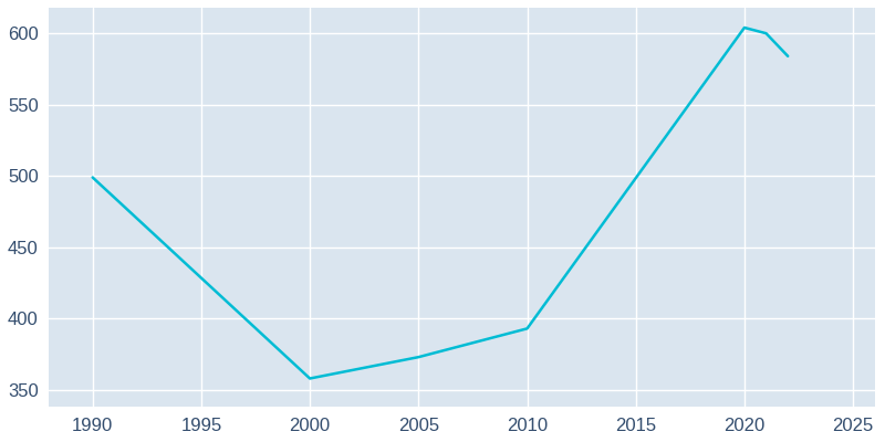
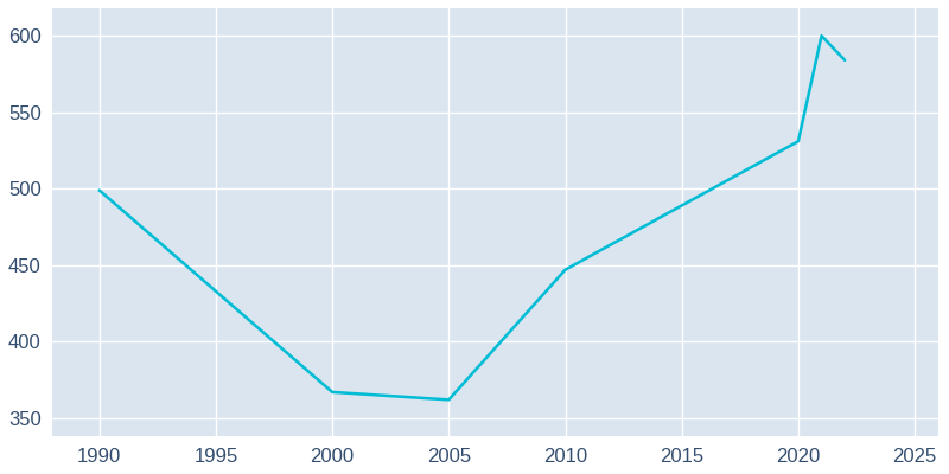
2000: 358 -> 367
2005: 373 -> 362
2010: 393 -> 447
2020: 604 -> 531
